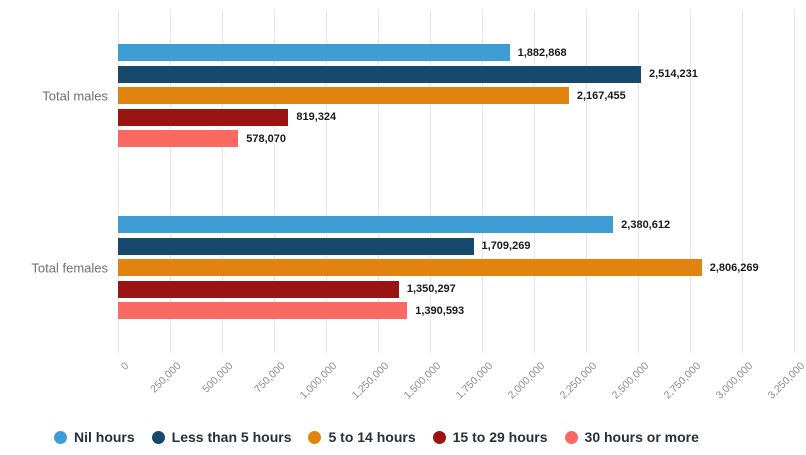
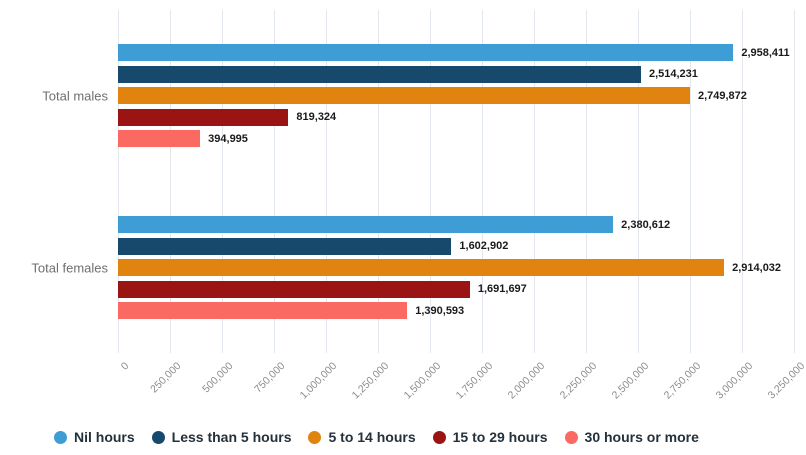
Nil hours/Total males: 1,882,868 -> 2,958,411
5 to 14 hours/Total males: 2,167,455 -> 2,749,872
30 hours or more/Total males: 578,070 -> 394,995
Less than 5 hours/Total females: 1,709,269 -> 1,602,902
5 to 14 hours/Total females: 2,806,269 -> 2,914,032
15 to 29 hours/Total females: 1,350,297 -> 1,691,697
